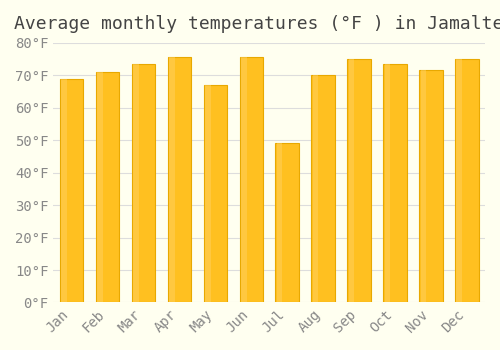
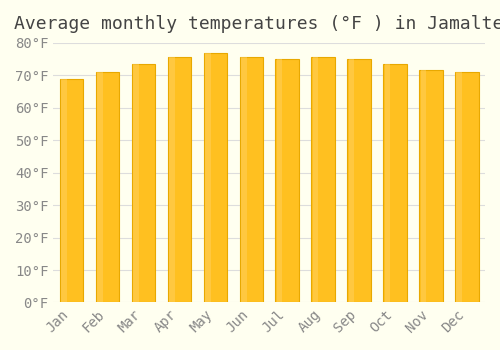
May: 67.0°F -> 77.0°F
Jul: 49.0°F -> 75.0°F
Aug: 70.0°F -> 75.5°F
Dec: 75.0°F -> 71.0°F
